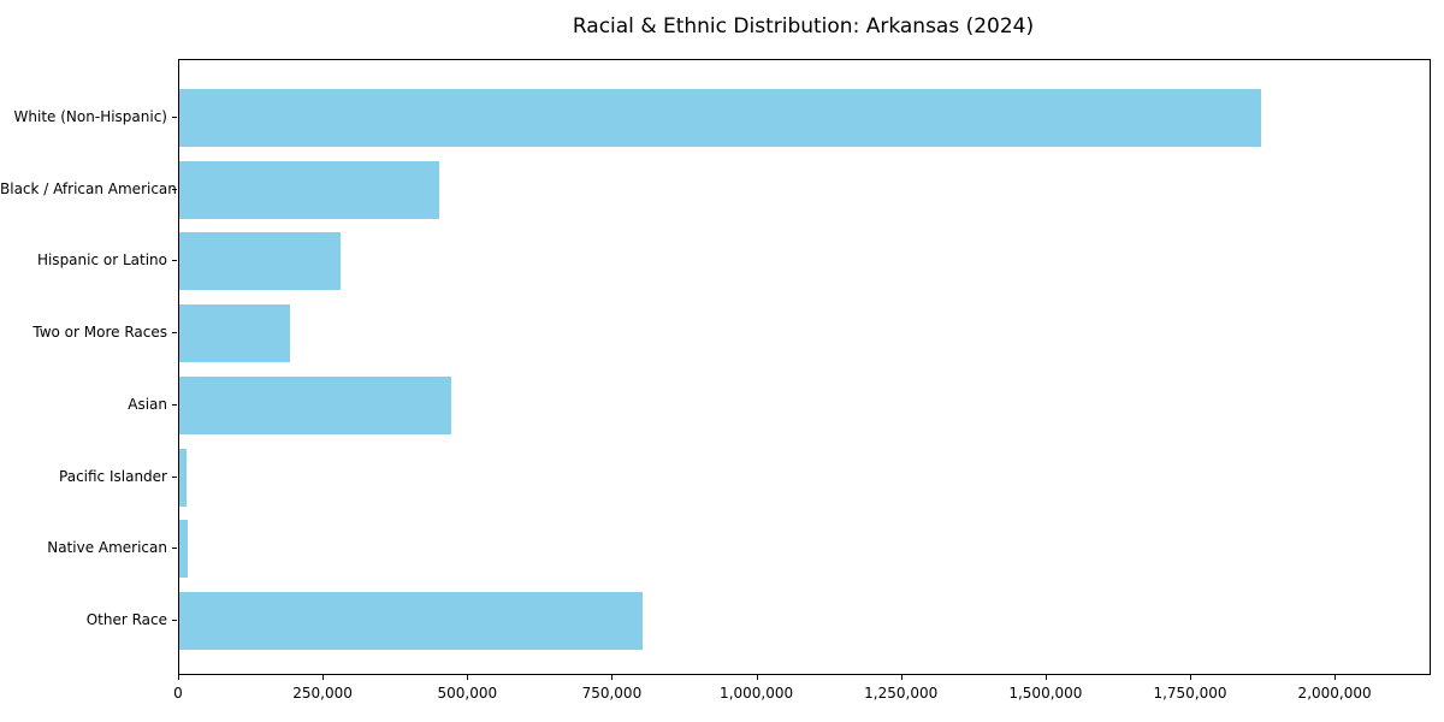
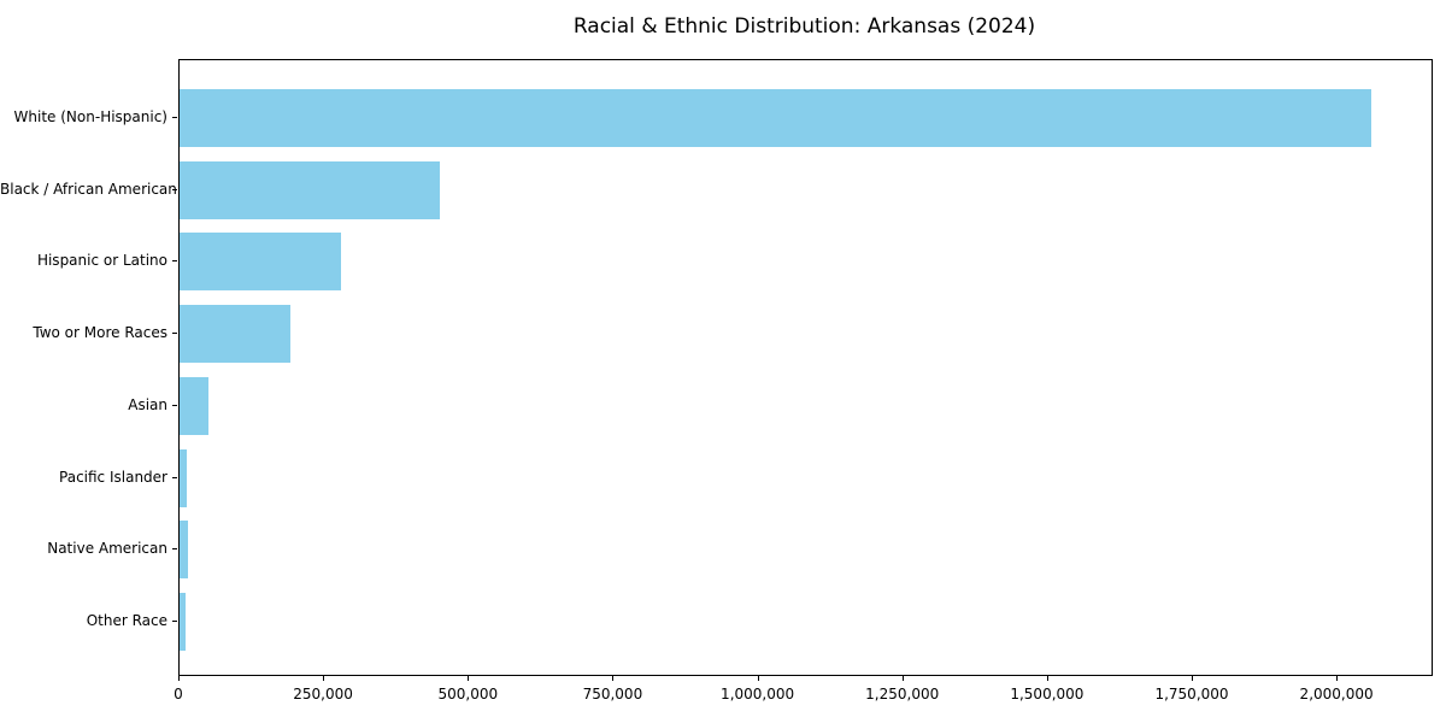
White (Non-Hispanic): 1870000 -> 2060000
Asian: 470000 -> 50000
Other Race: 800000 -> 10000
